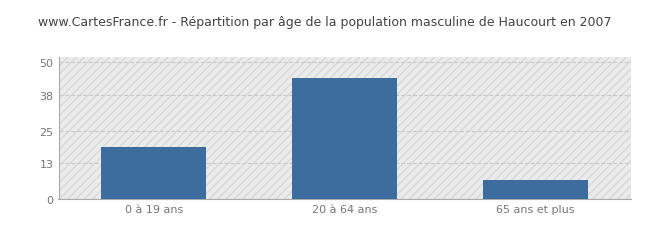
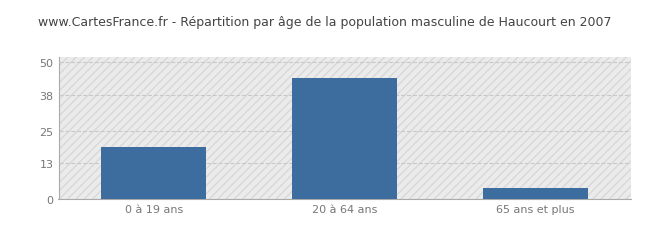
65 ans et plus: 7 -> 4
